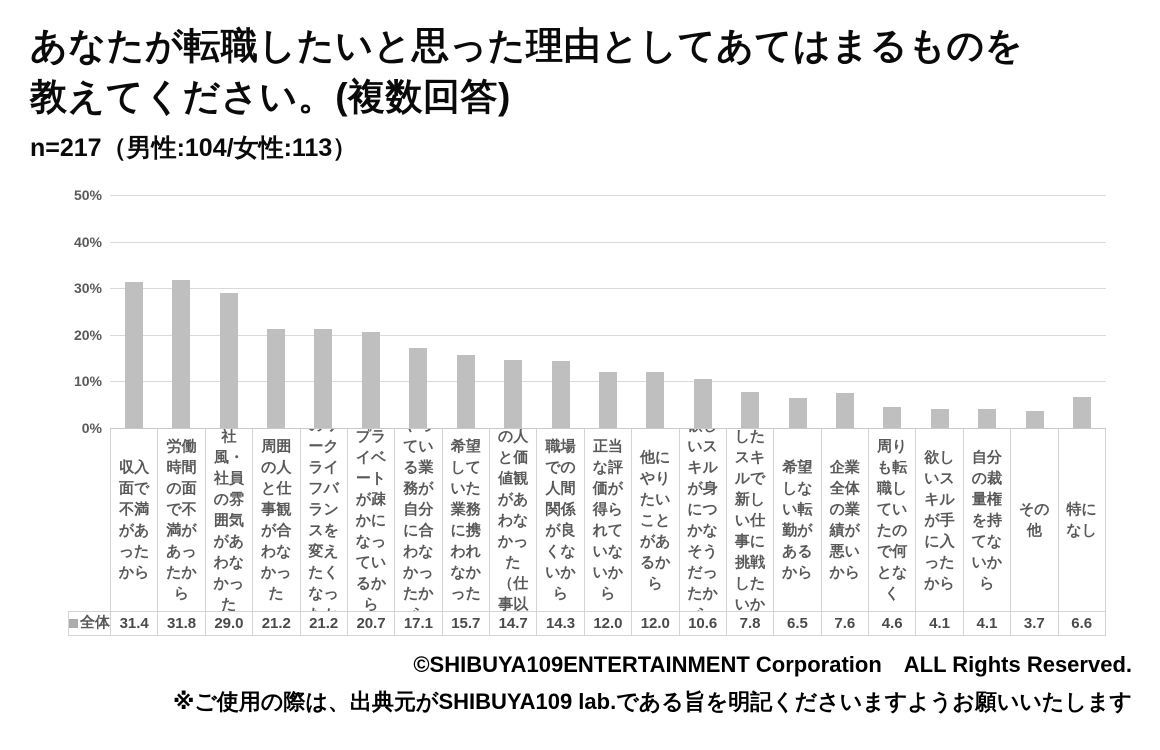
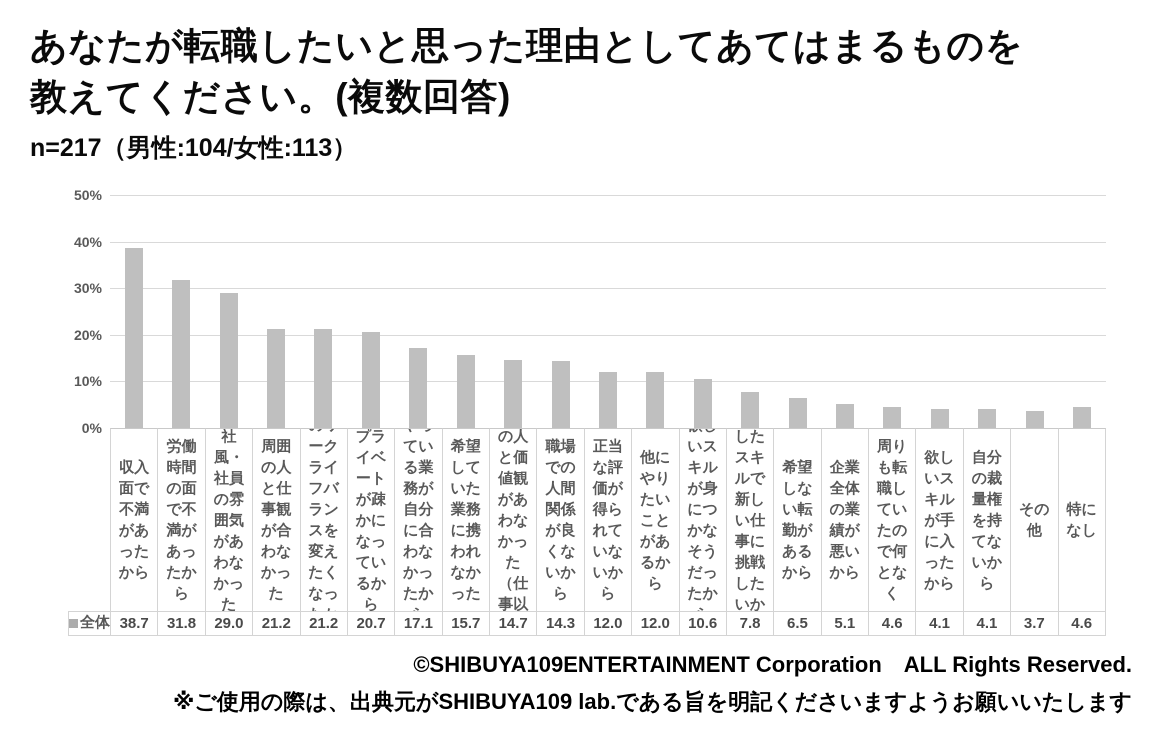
収入面で不満があったから: 31.4 -> 38.7
企業全体の業績が悪いから: 7.6 -> 5.1
特になし: 6.6 -> 4.6
